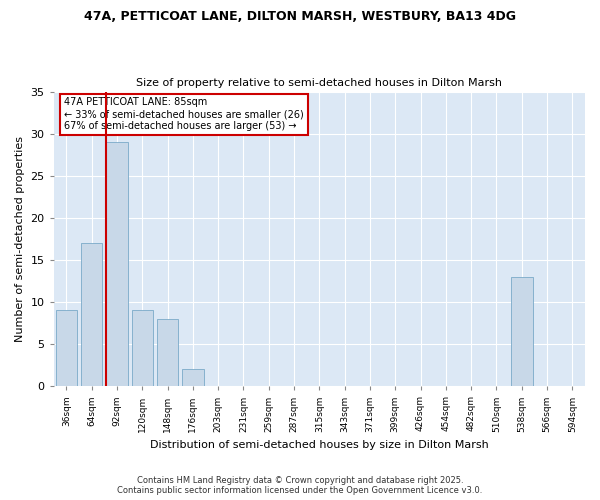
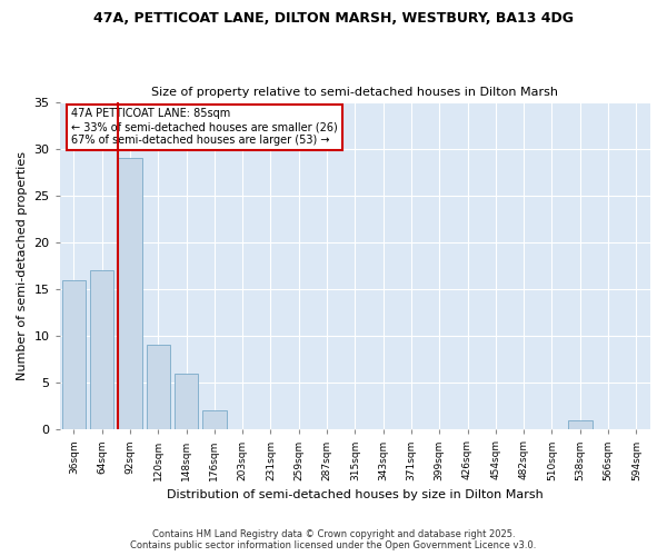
36sqm: 9 -> 16
148sqm: 8 -> 6
538sqm: 13 -> 1
